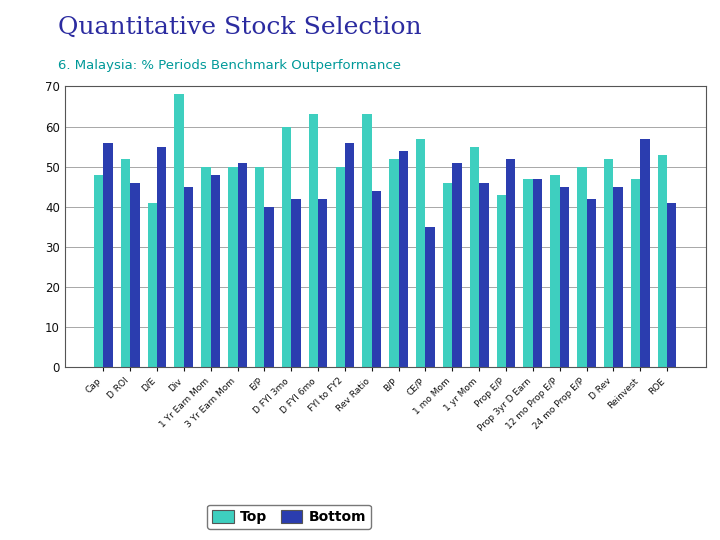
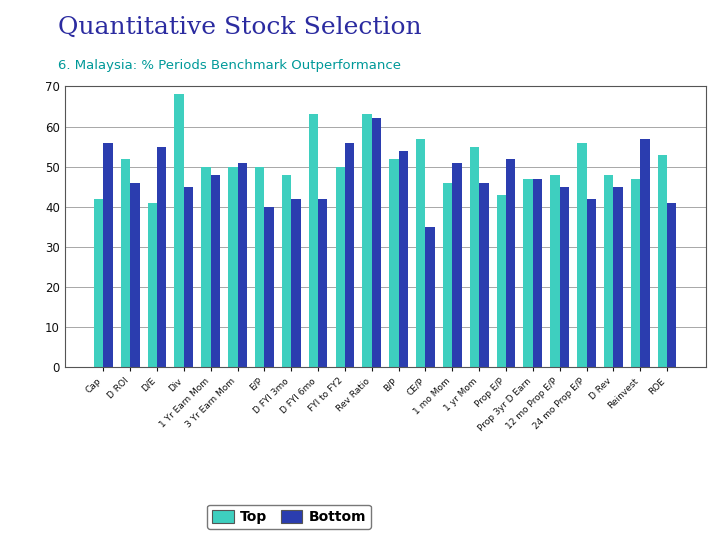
Top/Cap: 48 -> 42
Top/D FYI 3mo: 60 -> 48
Bottom/Rev Ratio: 44 -> 62
Top/24 mo Prop E/P: 50 -> 56
Top/D Rev: 52 -> 48
